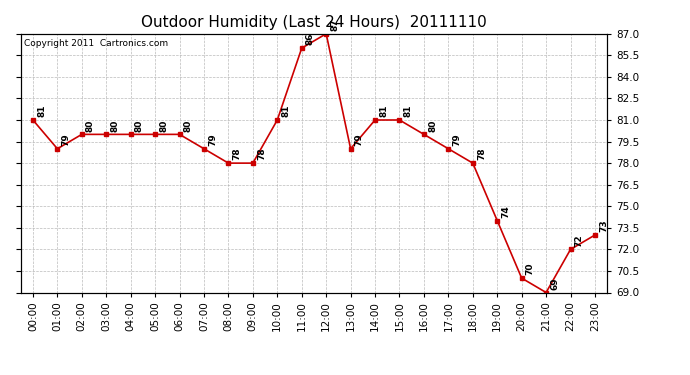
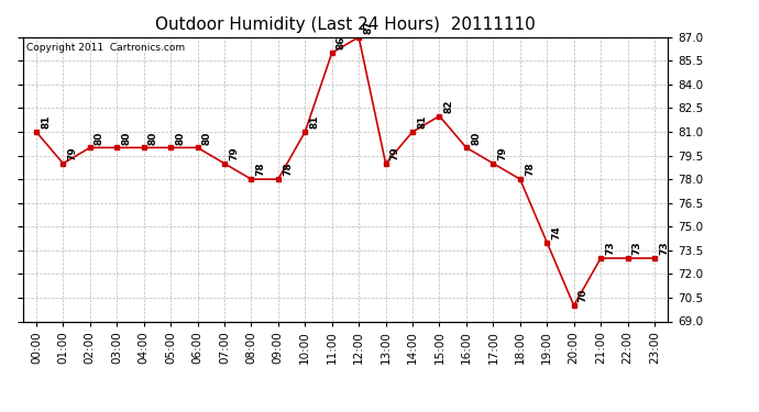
15:00: 81 -> 82
21:00: 69 -> 73
22:00: 72 -> 73
